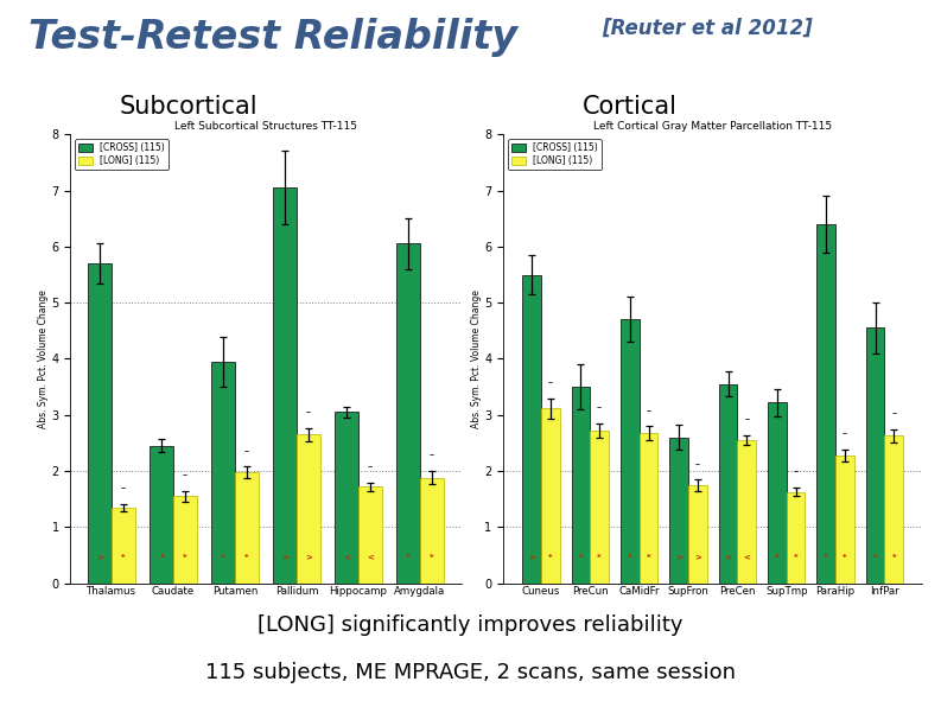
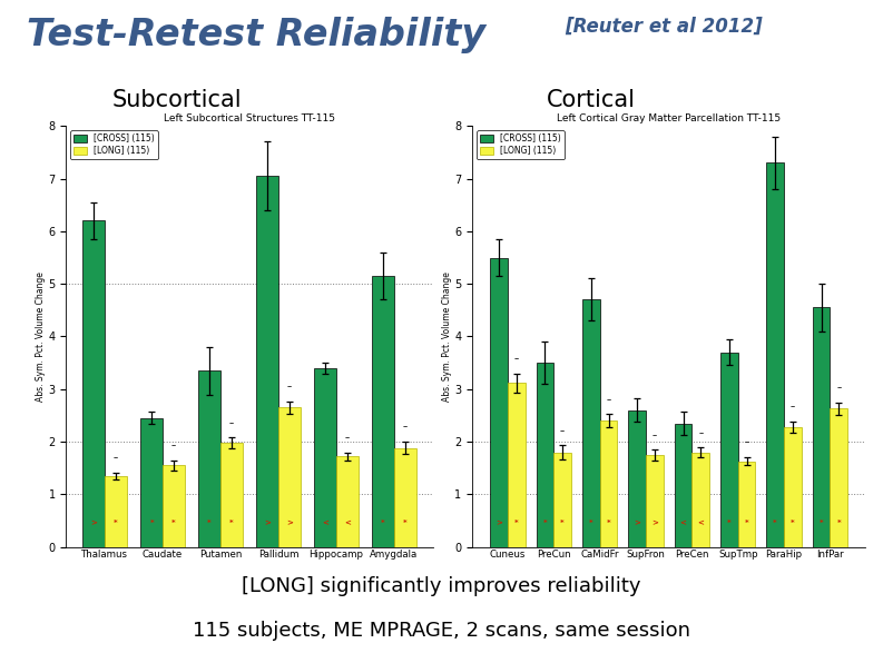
Left Subcortical Structures TT-115/[CROSS] (115)/Thalamus: 5.70 -> 6.20
Left Subcortical Structures TT-115/[CROSS] (115)/Putamen: 3.95 -> 3.35
Left Subcortical Structures TT-115/[CROSS] (115)/Hippocamp: 3.05 -> 3.40
Left Subcortical Structures TT-115/[CROSS] (115)/Amygdala: 6.05 -> 5.15
Left Cortical Gray Matter Parcellation TT-115/[LONG] (115)/PreCun: 2.72 -> 1.80
Left Cortical Gray Matter Parcellation TT-115/[LONG] (115)/CaMidFr: 2.68 -> 2.40
Left Cortical Gray Matter Parcellation TT-115/[CROSS] (115)/PreCen: 3.55 -> 2.35
Left Cortical Gray Matter Parcellation TT-115/[LONG] (115)/PreCen: 2.55 -> 1.80
Left Cortical Gray Matter Parcellation TT-115/[CROSS] (115)/SupTmp: 3.22 -> 3.70
Left Cortical Gray Matter Parcellation TT-115/[CROSS] (115)/ParaHip: 6.40 -> 7.30
